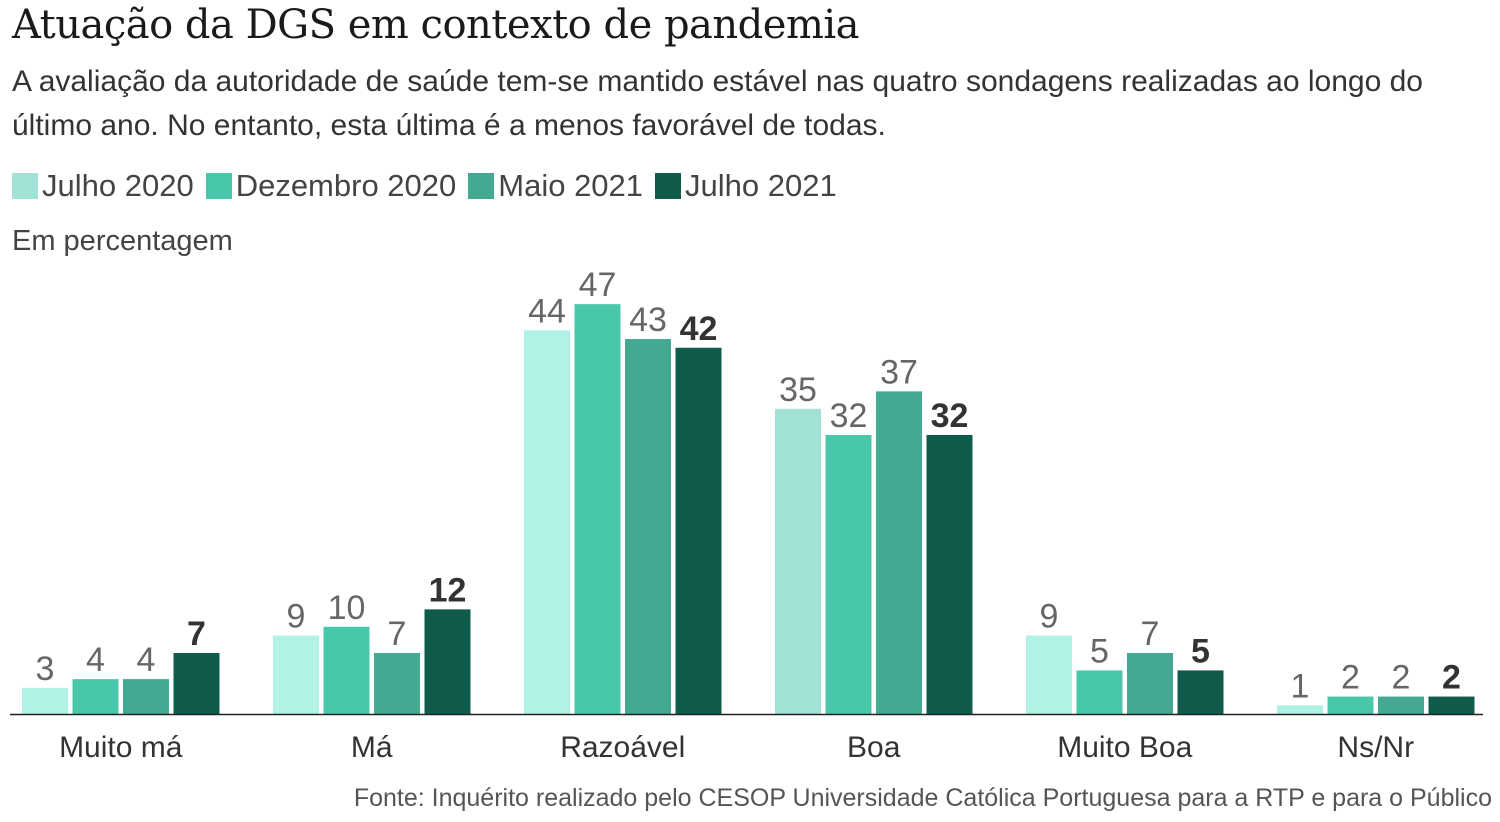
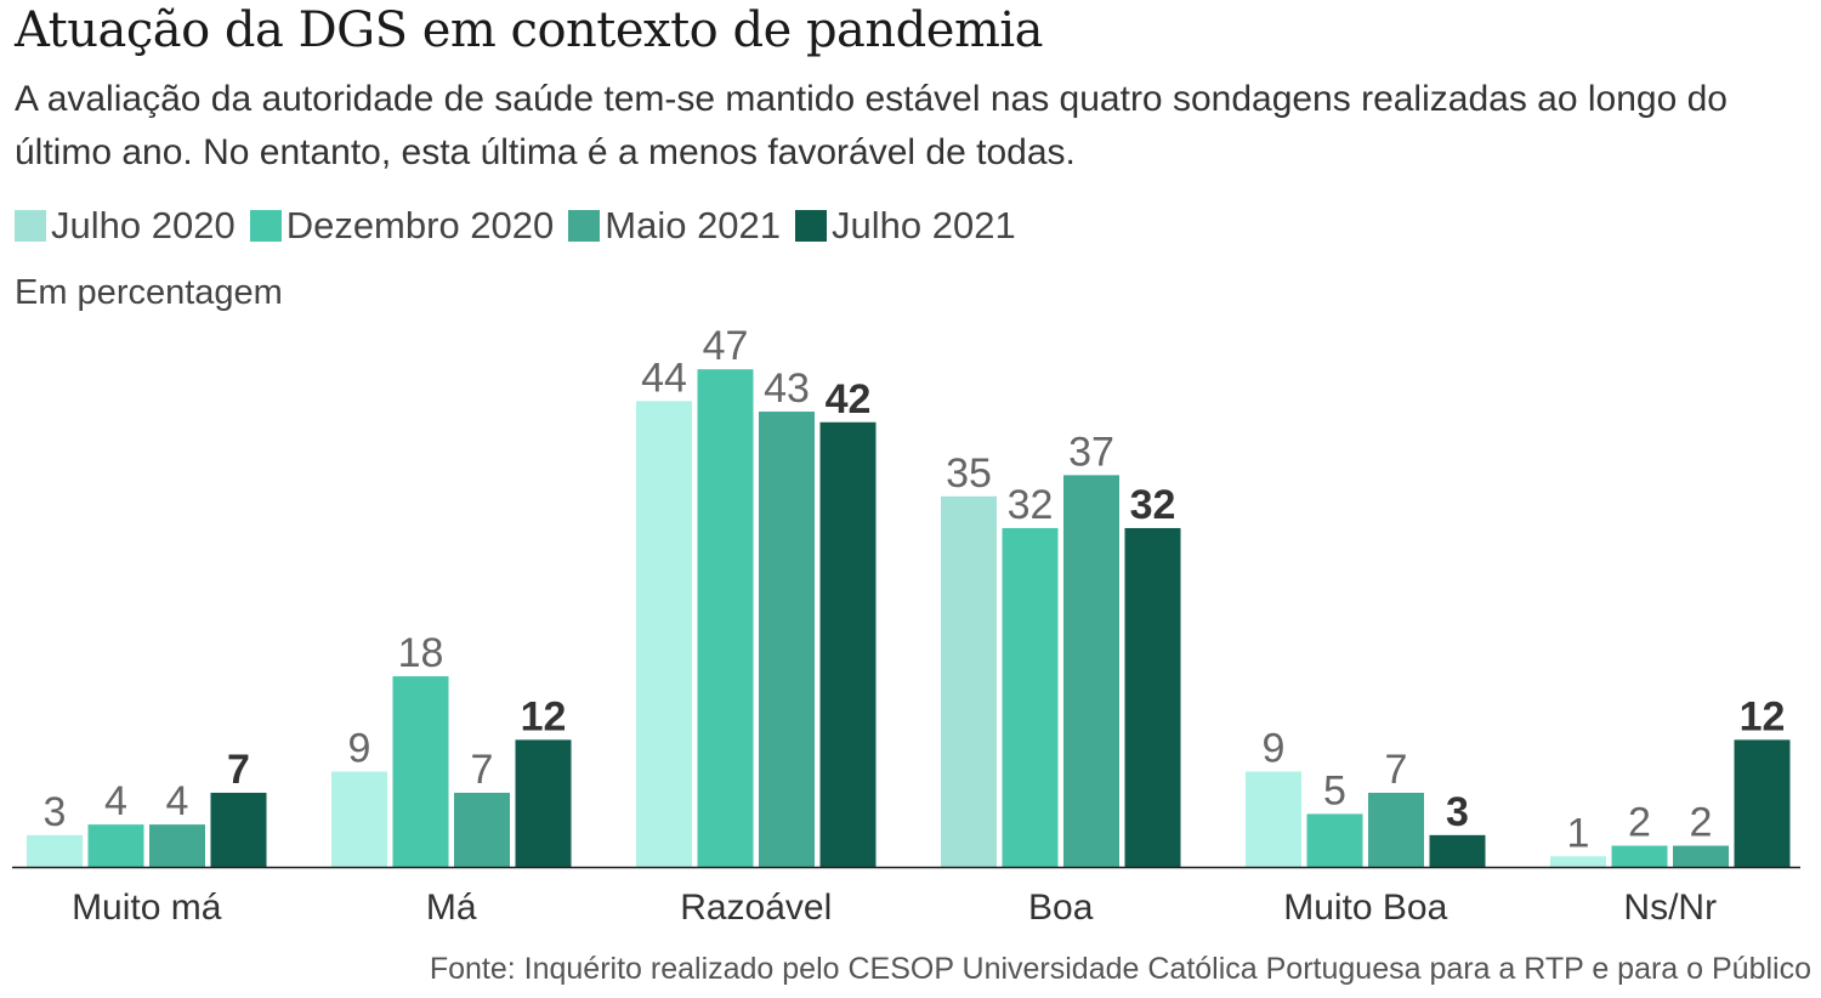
Dezembro 2020/Má: 10 -> 18
Julho 2021/Muito Boa: 5 -> 3
Julho 2021/Ns/Nr: 2 -> 12
